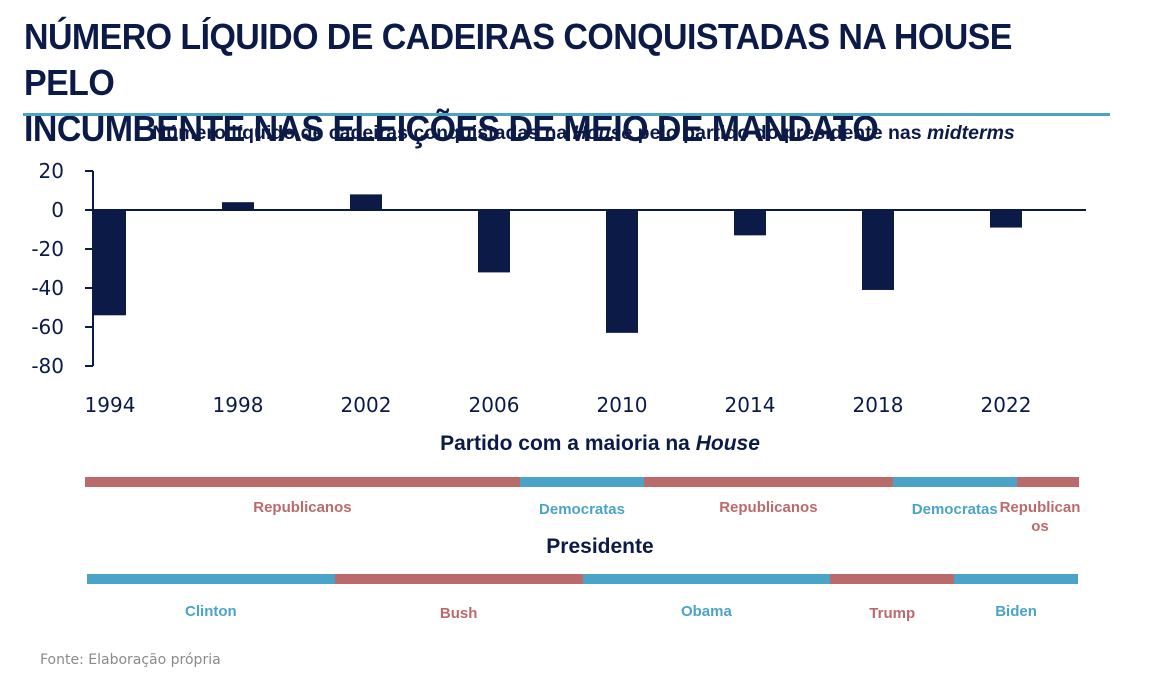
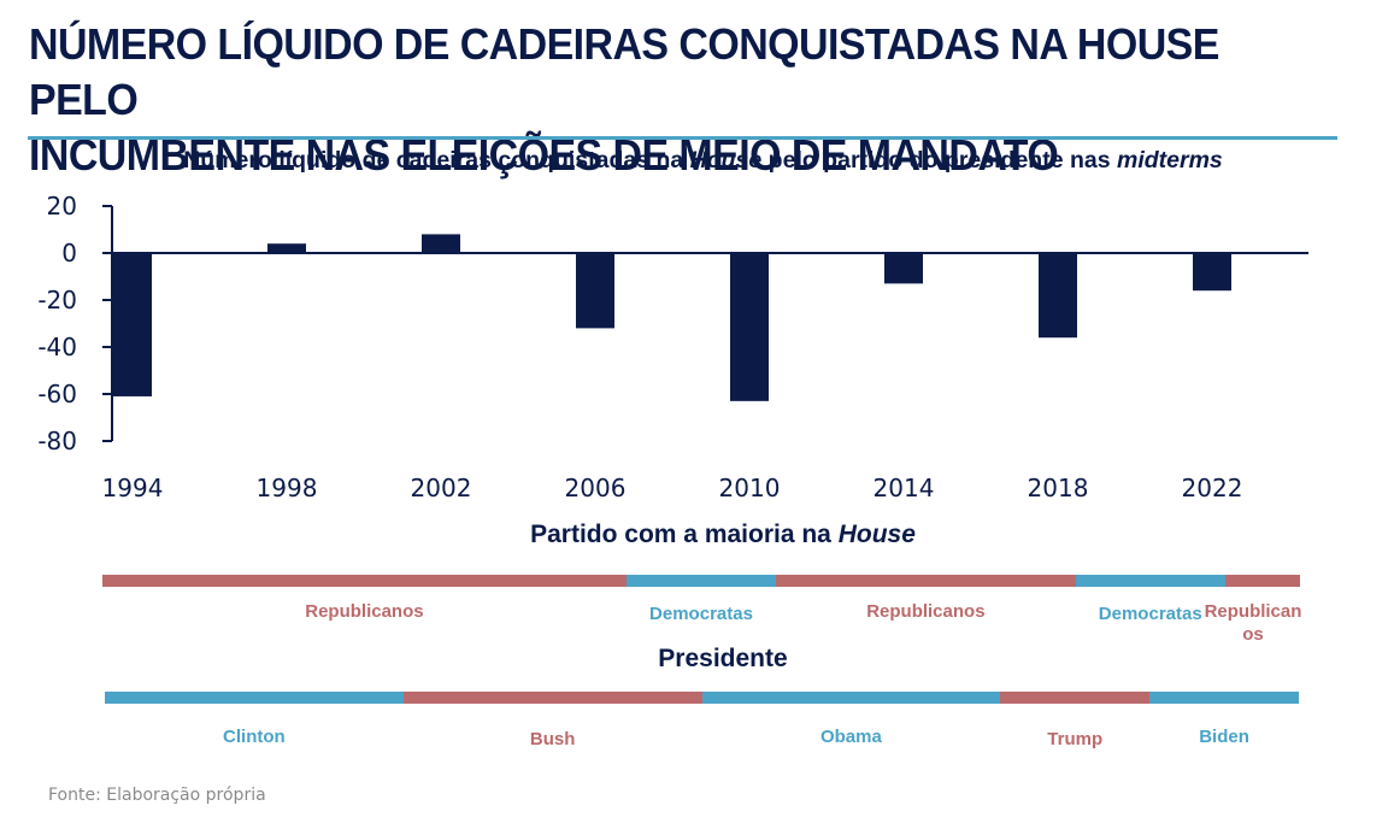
1994: -54 -> -61
2018: -41 -> -36
2022: -9 -> -16
